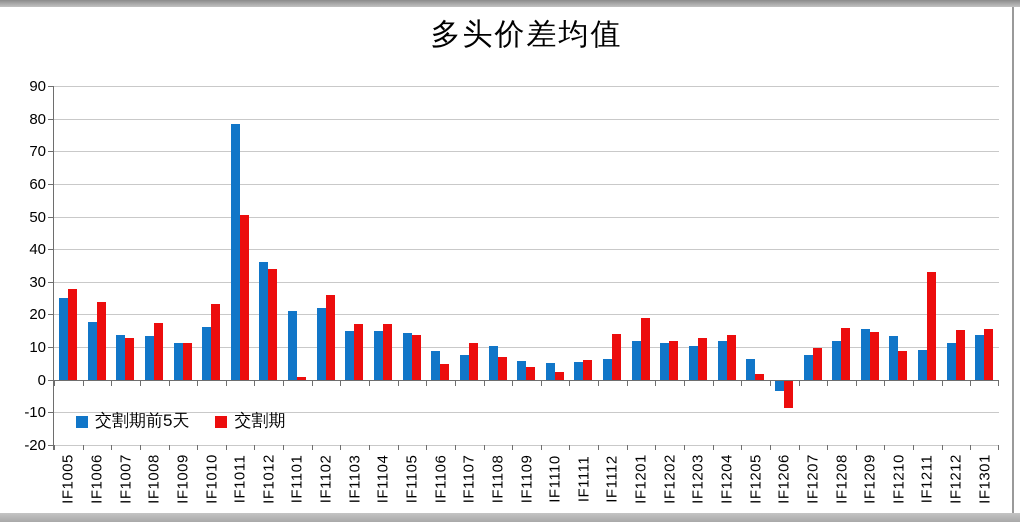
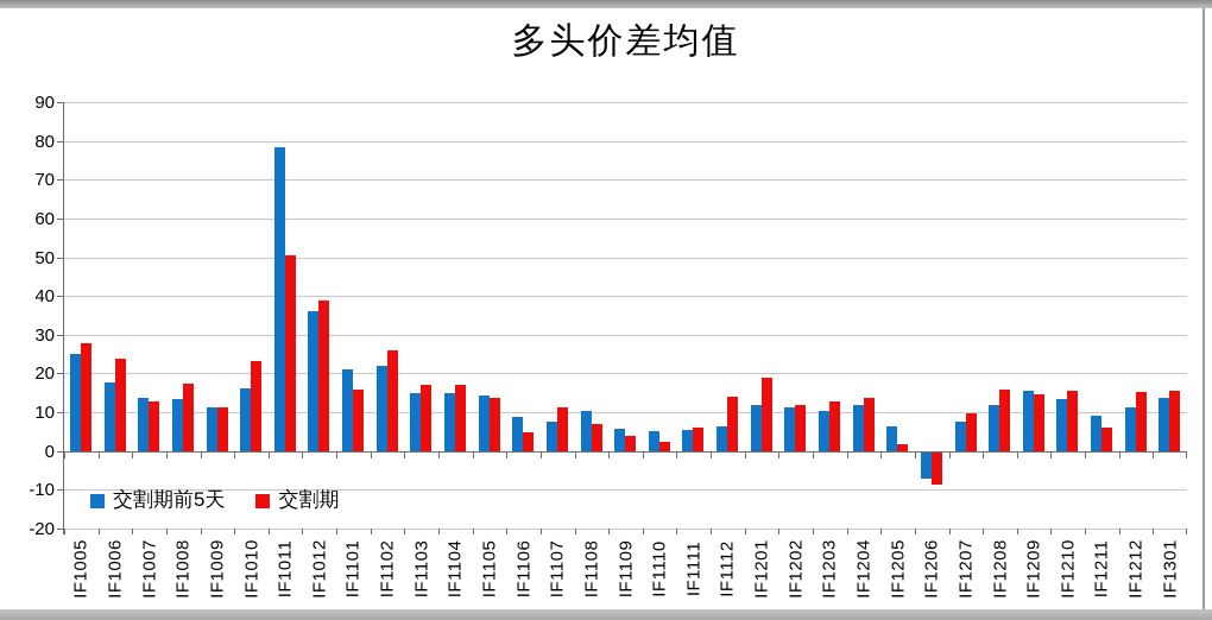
交割期/IF1012: 34 -> 39
交割期/IF1101: 1 -> 16
交割期前5天/IF1206: -3 -> -7
交割期/IF1210: 9 -> 16
交割期/IF1211: 33 -> 6
